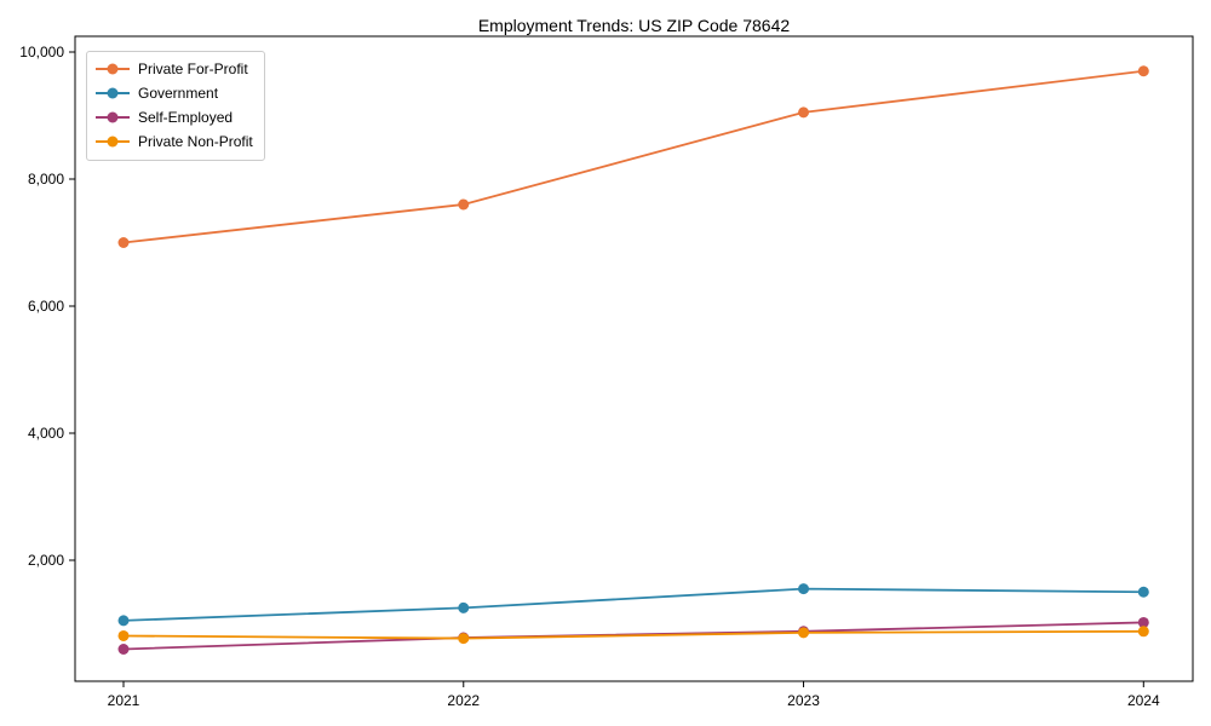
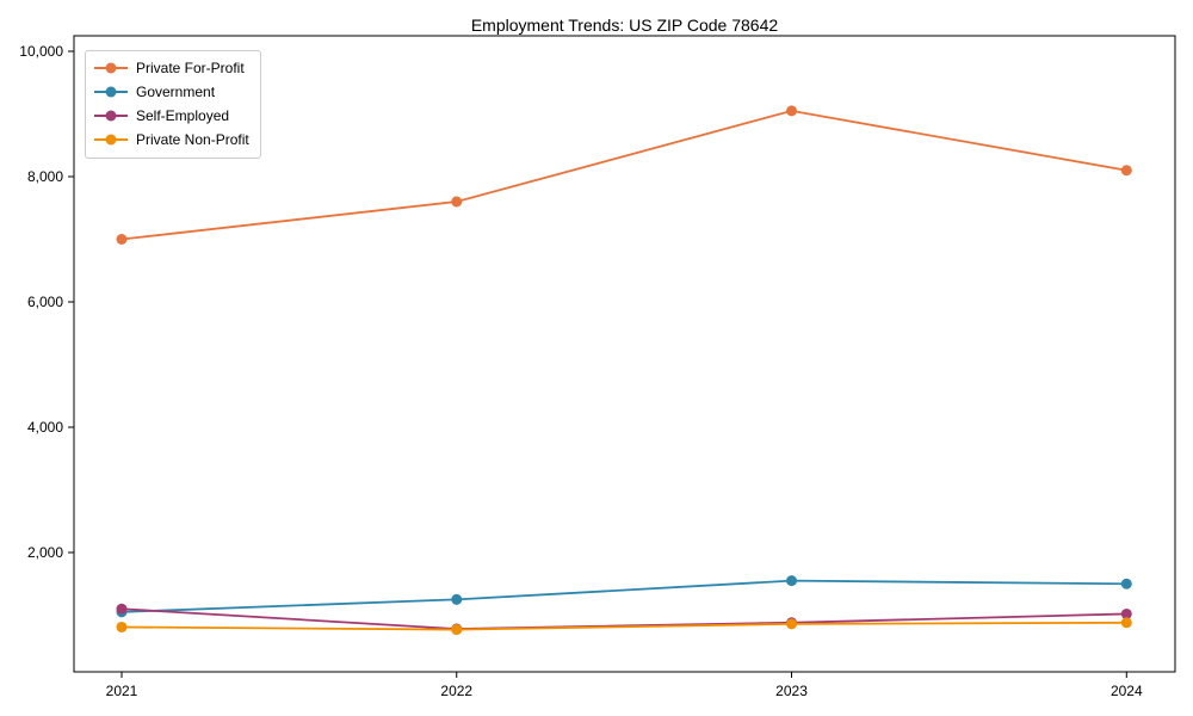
Self-Employed/2021: 600 -> 1100
Private For-Profit/2024: 9700 -> 8100
